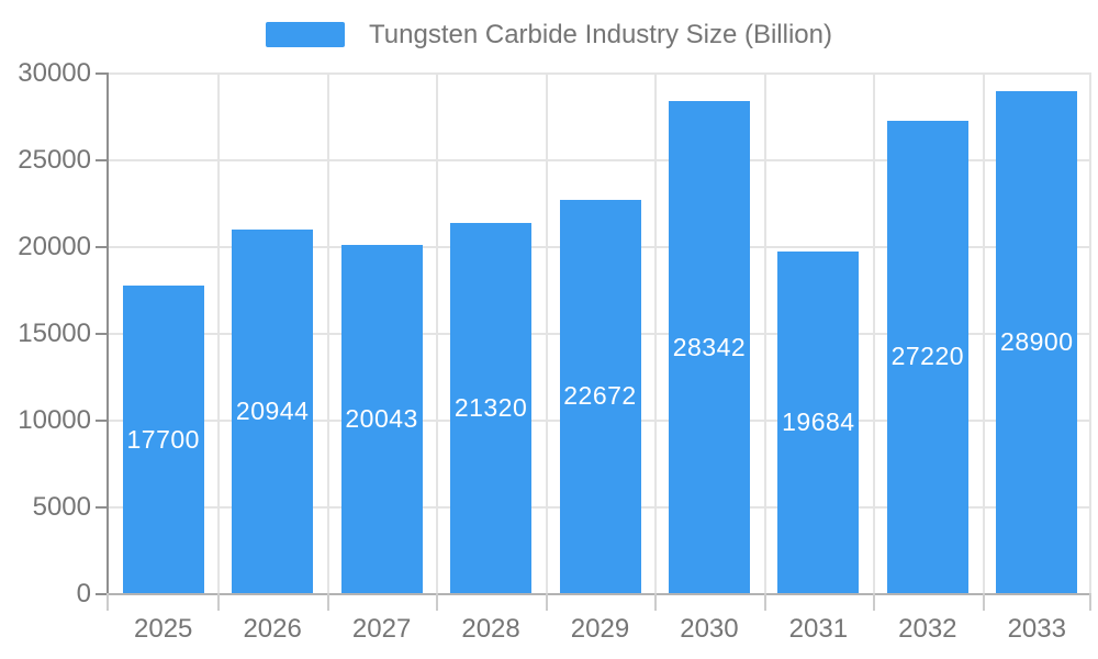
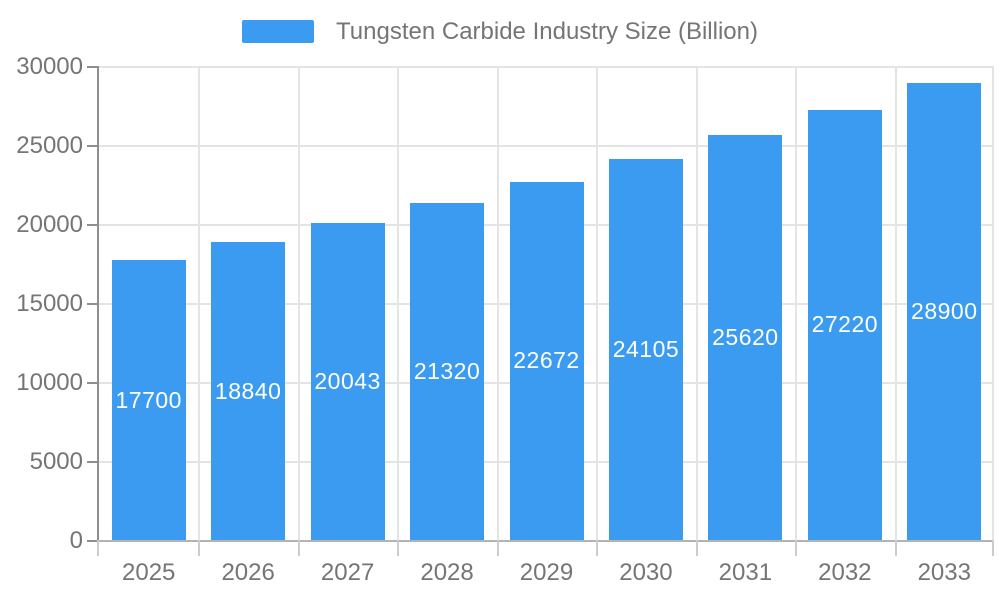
2026: 20944 -> 18840
2030: 28342 -> 24105
2031: 19684 -> 25620
